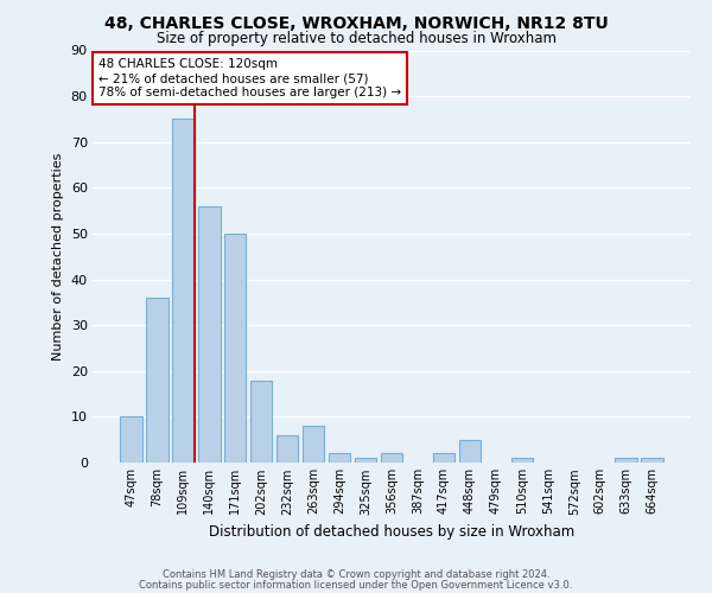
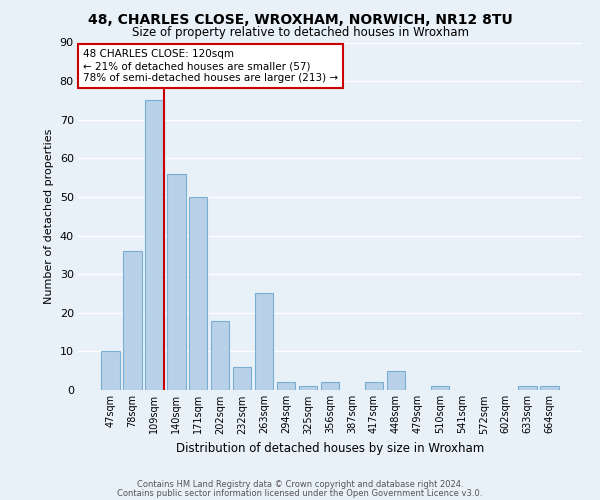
263sqm: 8 -> 25
